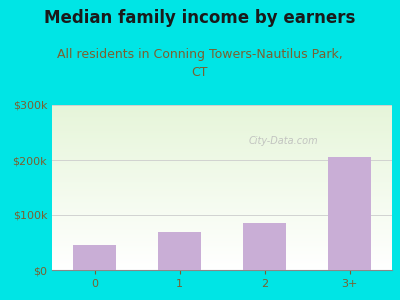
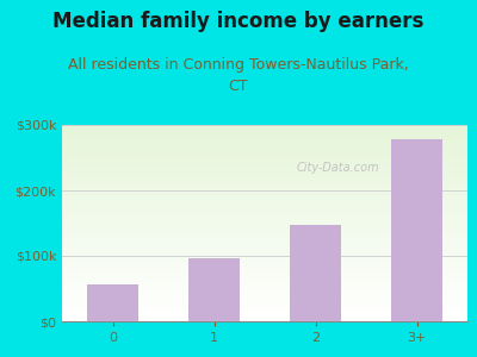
0: $45k -> $56k
1: $70k -> $96k
2: $85k -> $148k
3+: $205k -> $278k
